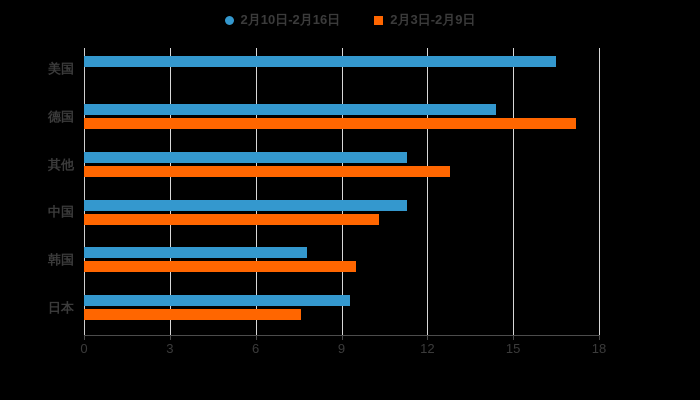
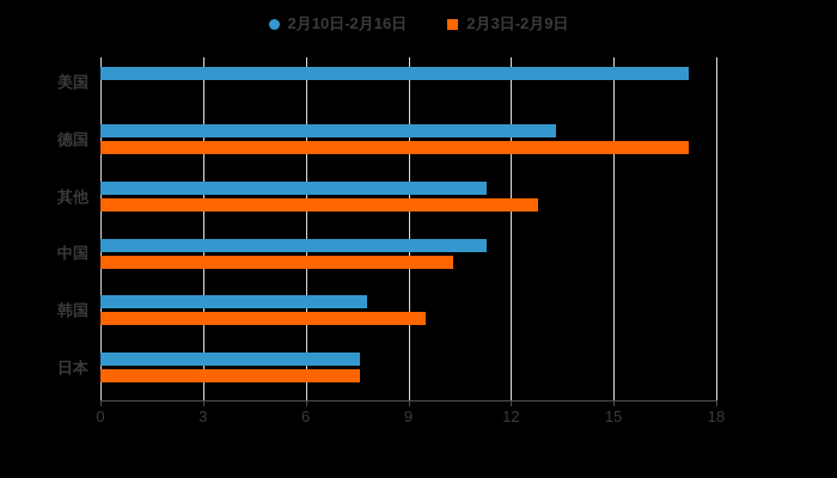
2月10日-2月16日/美国: 16.5 -> 17.2
2月10日-2月16日/德国: 14.4 -> 13.3
2月10日-2月16日/日本: 9.3 -> 7.6
